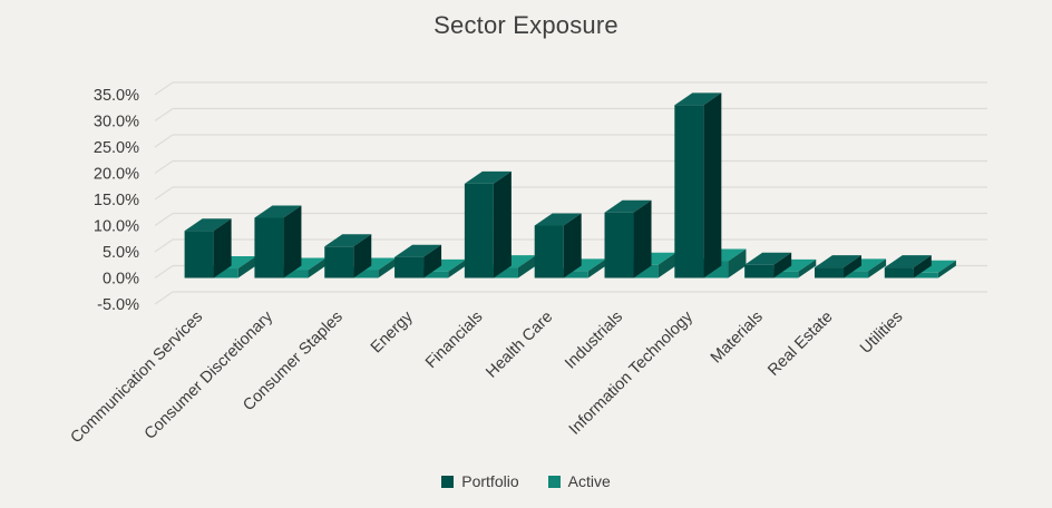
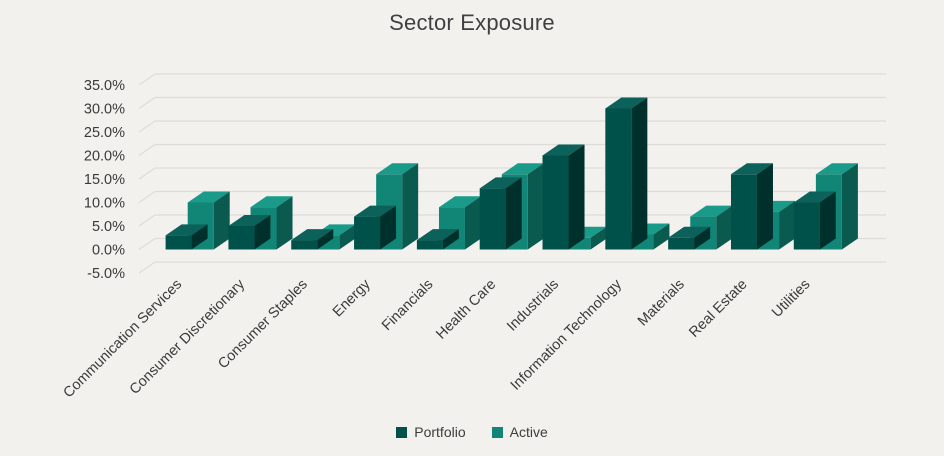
Portfolio/Communication Services: 9% -> 3%
Active/Communication Services: 2% -> 10%
Portfolio/Consumer Discretionary: 12% -> 5%
Active/Consumer Discretionary: 2% -> 9%
Portfolio/Consumer Staples: 6% -> 2%
Active/Consumer Staples: 2% -> 3%
Portfolio/Energy: 4% -> 7%
Active/Energy: 1% -> 16%
Portfolio/Financials: 18% -> 2%
Active/Financials: 2% -> 9%
Portfolio/Health Care: 10% -> 13%
Active/Health Care: 1% -> 16%
Portfolio/Industrials: 12% -> 20%
Portfolio/Information Technology: 33% -> 30%
Active/Materials: 1% -> 7%
Portfolio/Real Estate: 2% -> 16%
Active/Real Estate: 1% -> 8%
Portfolio/Utilities: 2% -> 10%
Active/Utilities: 1% -> 16%
